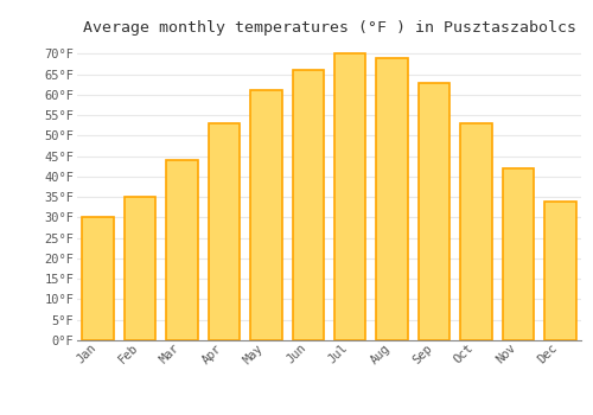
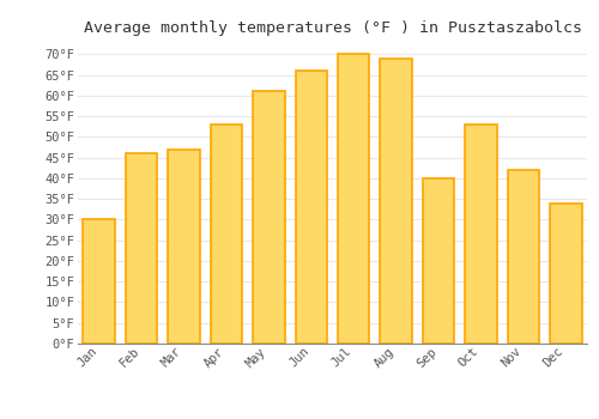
Feb: 35°F -> 46°F
Mar: 44°F -> 47°F
Sep: 63°F -> 40°F
